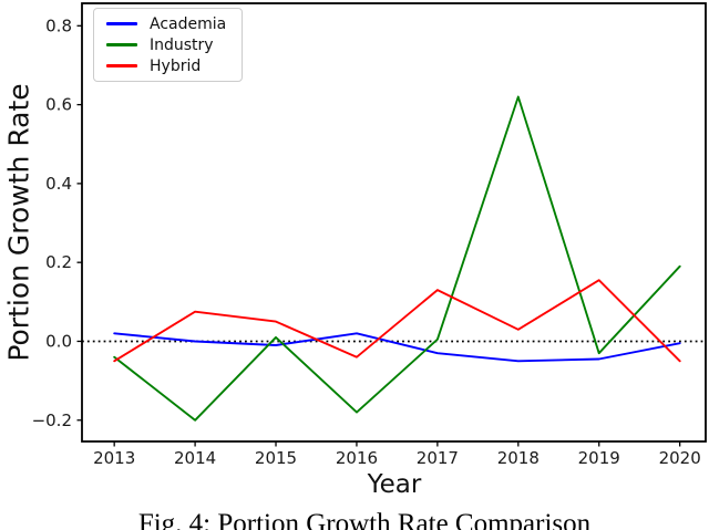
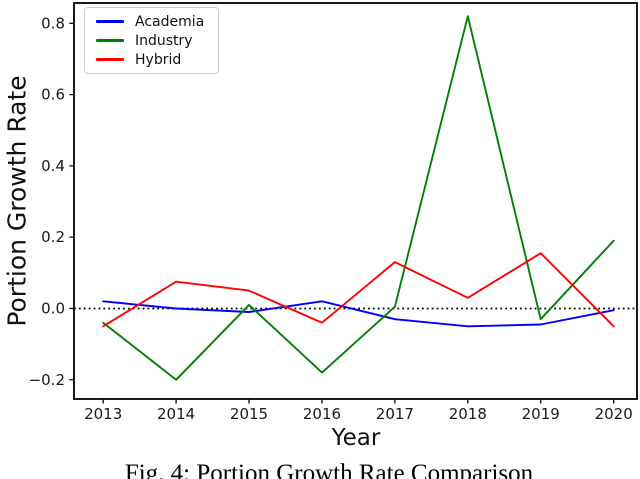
Industry/2018: 0.62 -> 0.82
